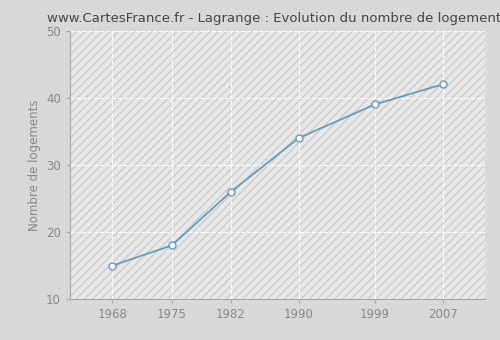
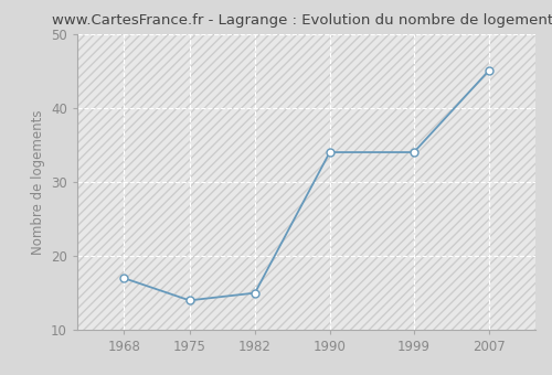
1968: 15 -> 17
1975: 18 -> 14
1982: 26 -> 15
1999: 39 -> 34
2007: 42 -> 45
